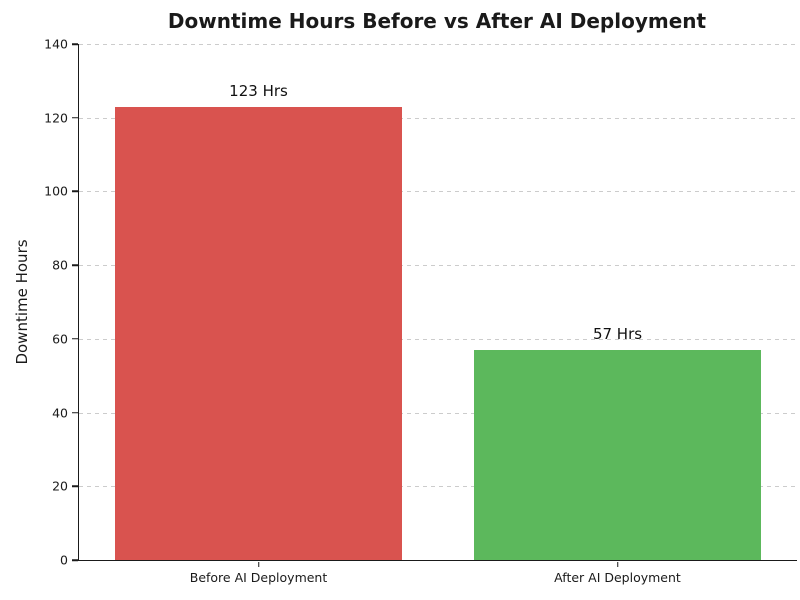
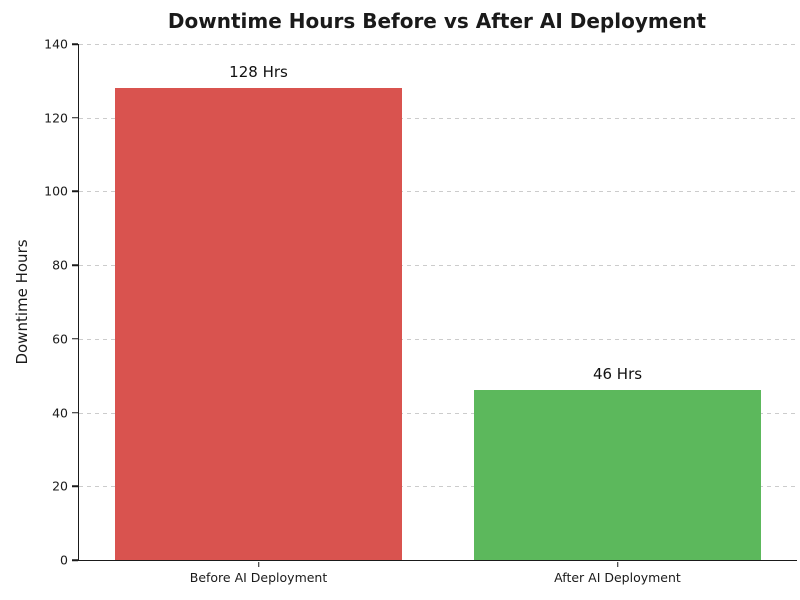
Before AI Deployment: 123 -> 128
After AI Deployment: 57 -> 46
